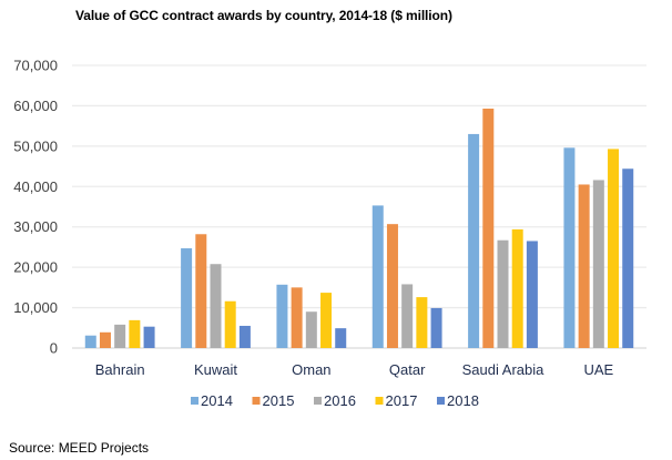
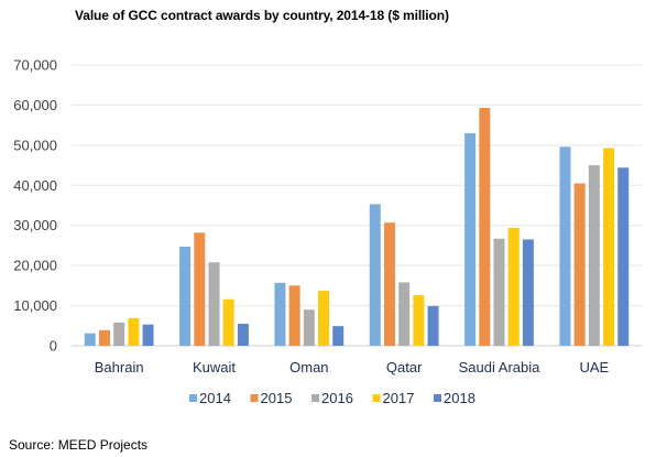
2016/UAE: 42000 -> 45000
